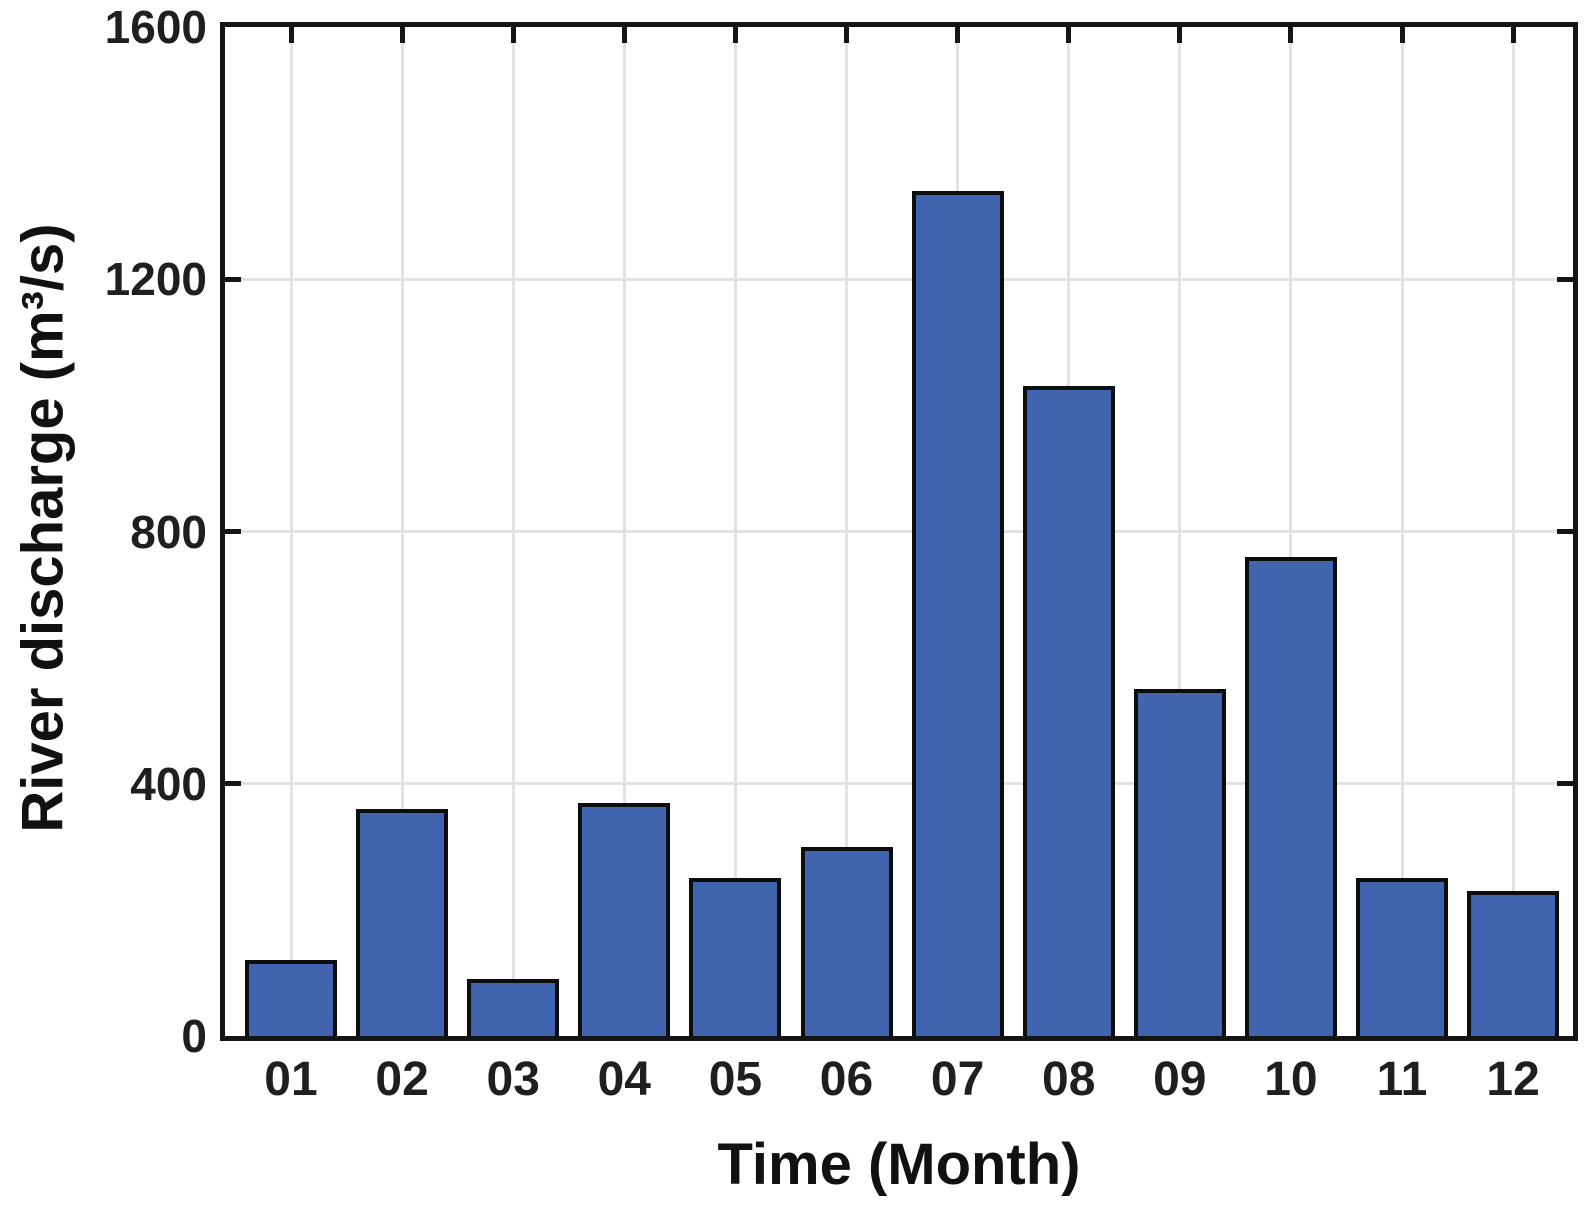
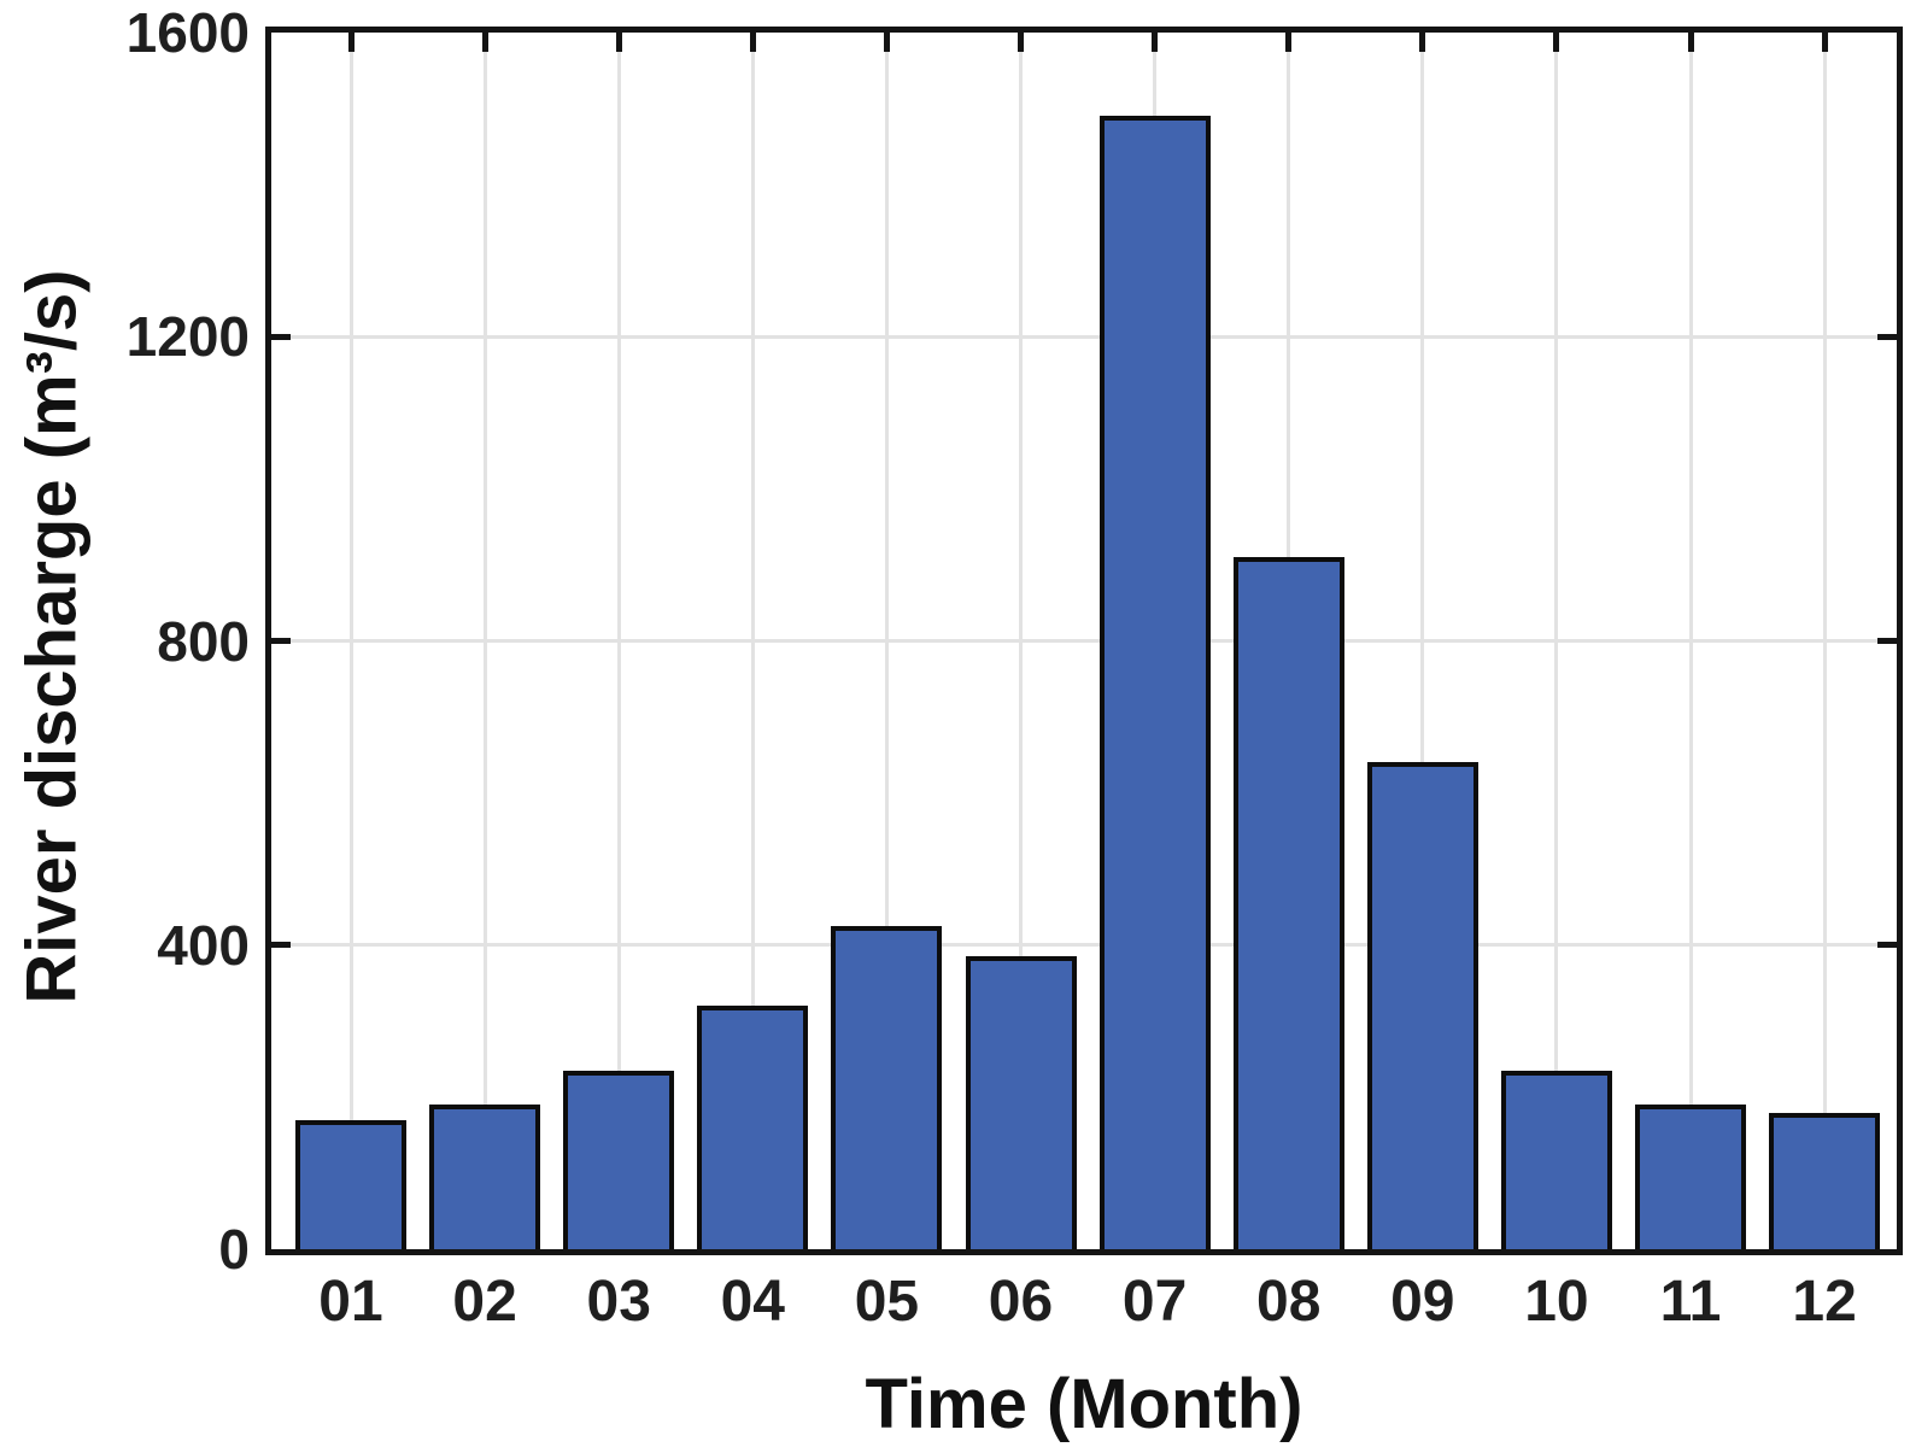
01: 120 -> 170
02: 360 -> 190
03: 90 -> 240
04: 370 -> 320
05: 250 -> 420
06: 300 -> 380
07: 1340 -> 1490
08: 1030 -> 910
09: 550 -> 640
10: 760 -> 240
11: 250 -> 190
12: 230 -> 180
